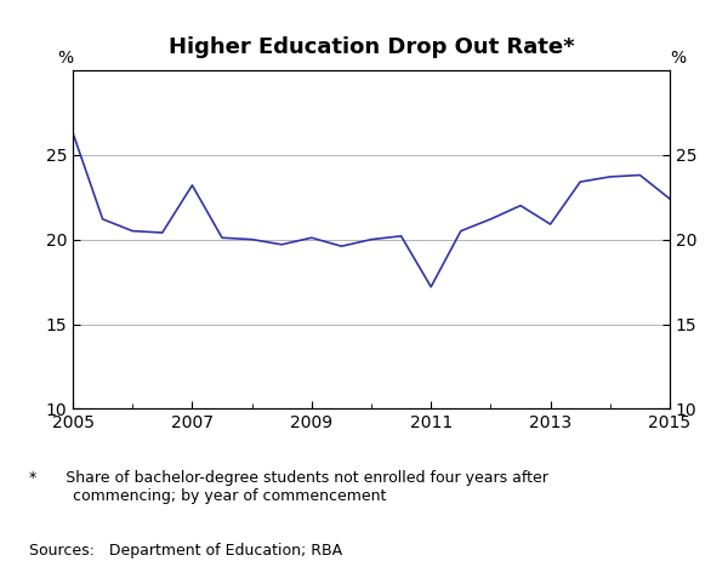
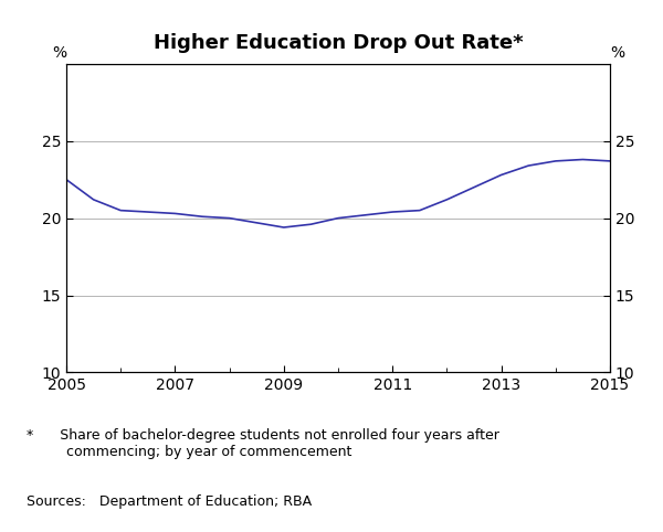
2005: 26.3 -> 22.5
2007: 23.2 -> 20.3
2009: 20.1 -> 19.4
2011: 17.2 -> 20.4
2013: 20.9 -> 22.8
2015: 22.4 -> 23.7
